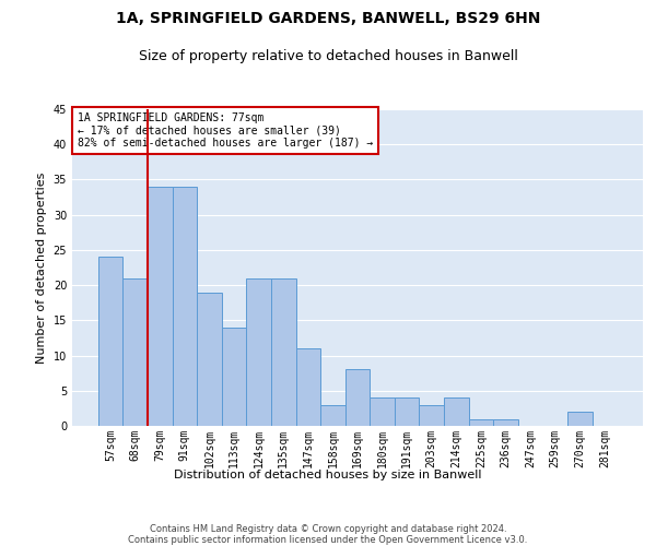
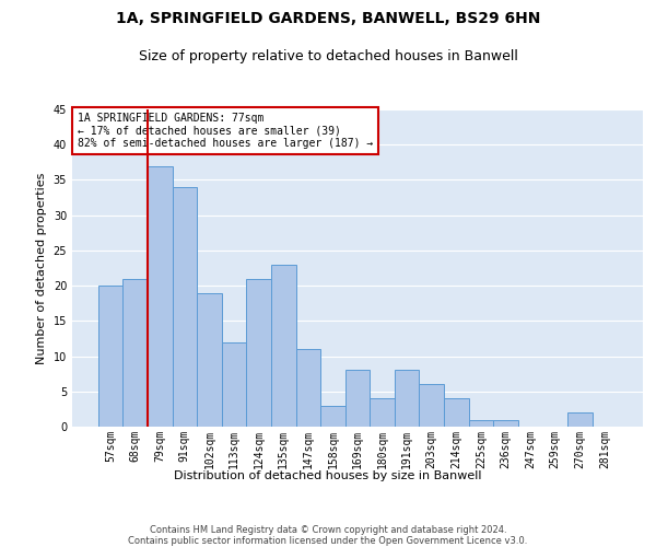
57sqm: 24 -> 20
79sqm: 34 -> 37
113sqm: 14 -> 12
135sqm: 21 -> 23
191sqm: 4 -> 8
203sqm: 3 -> 6
